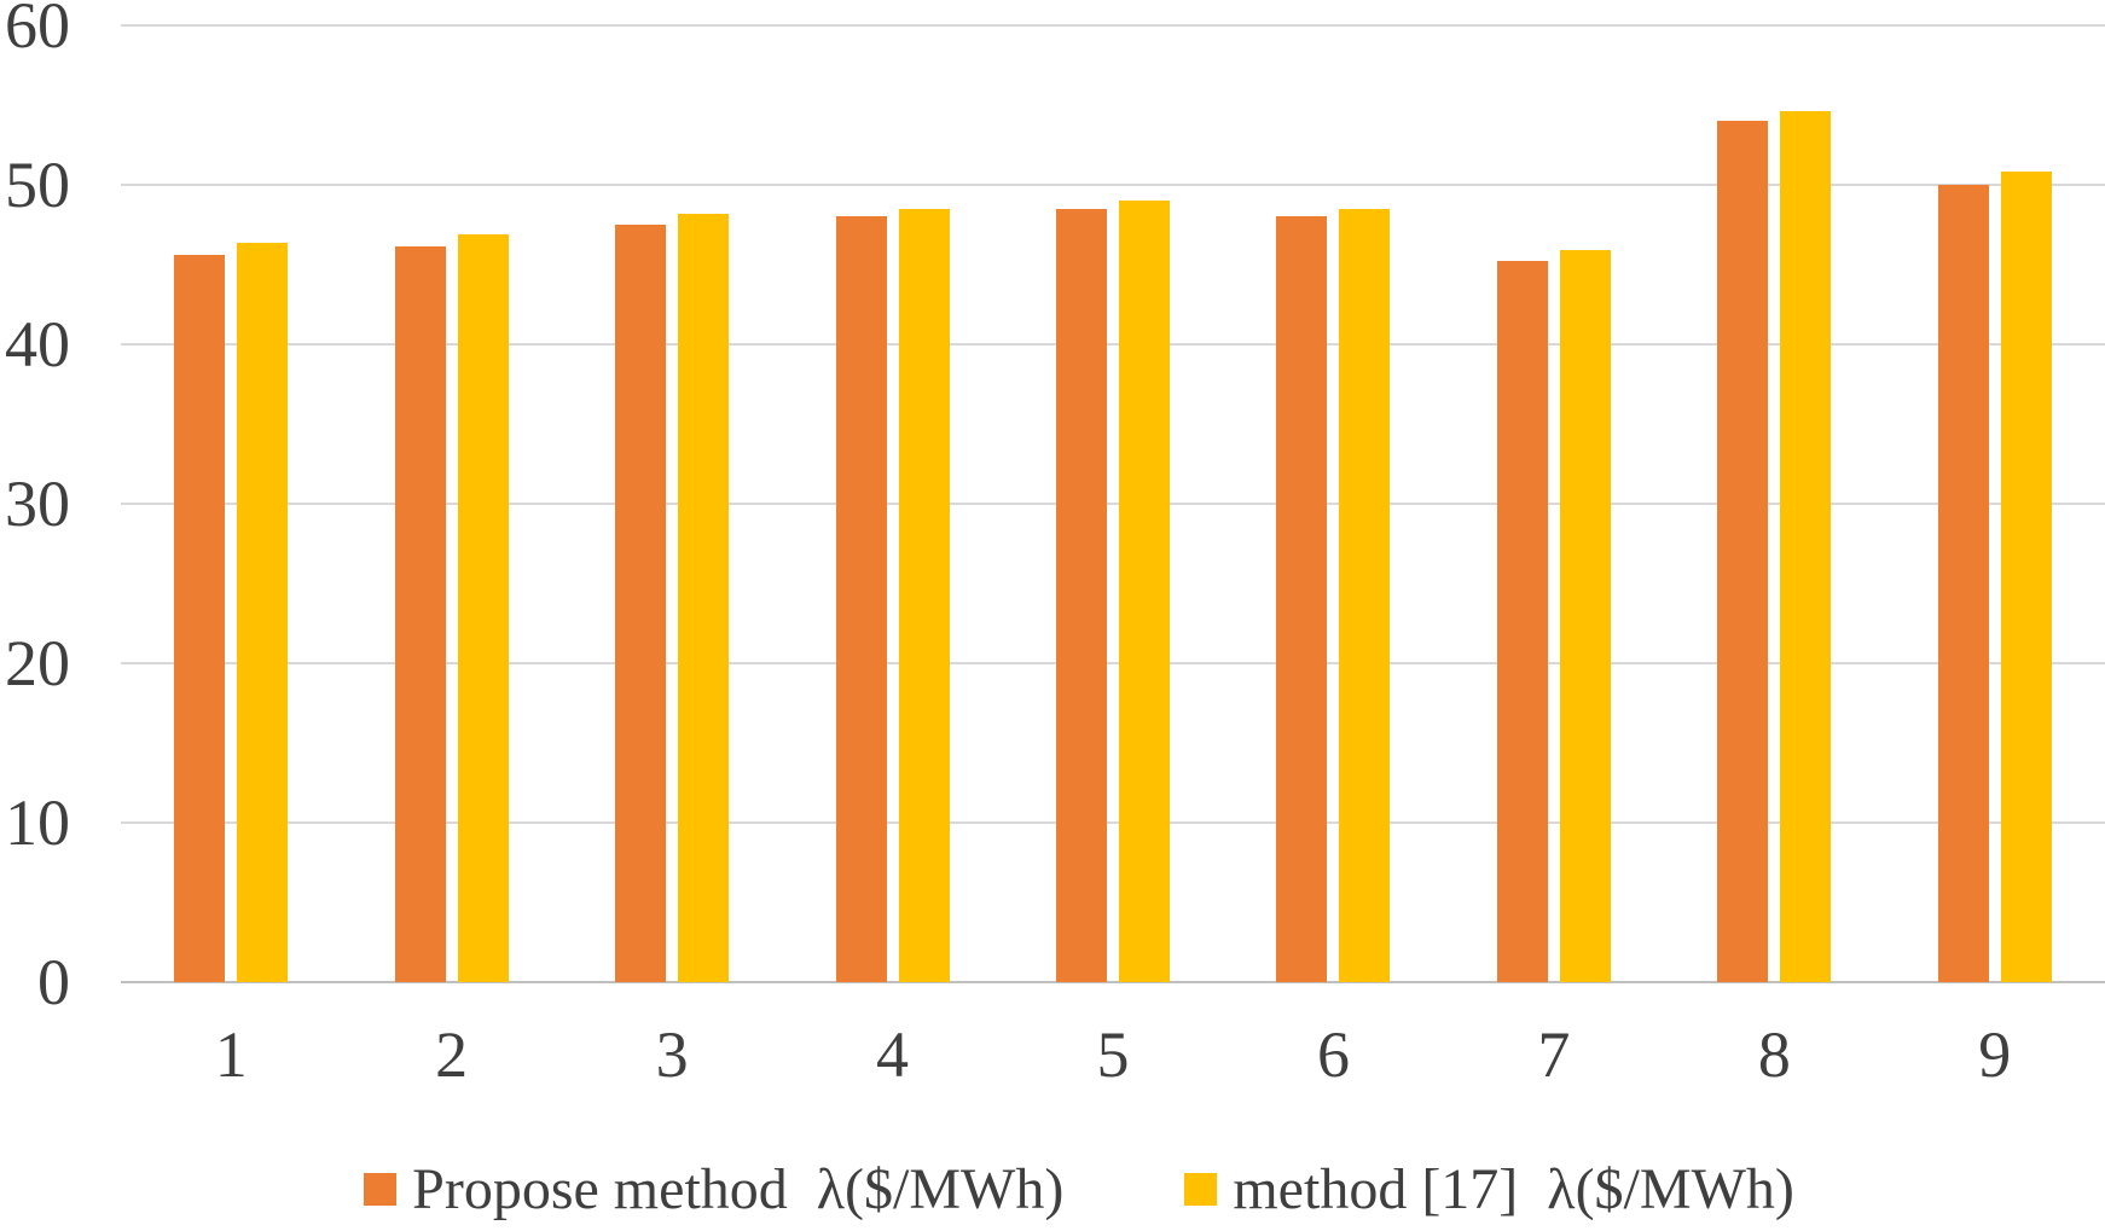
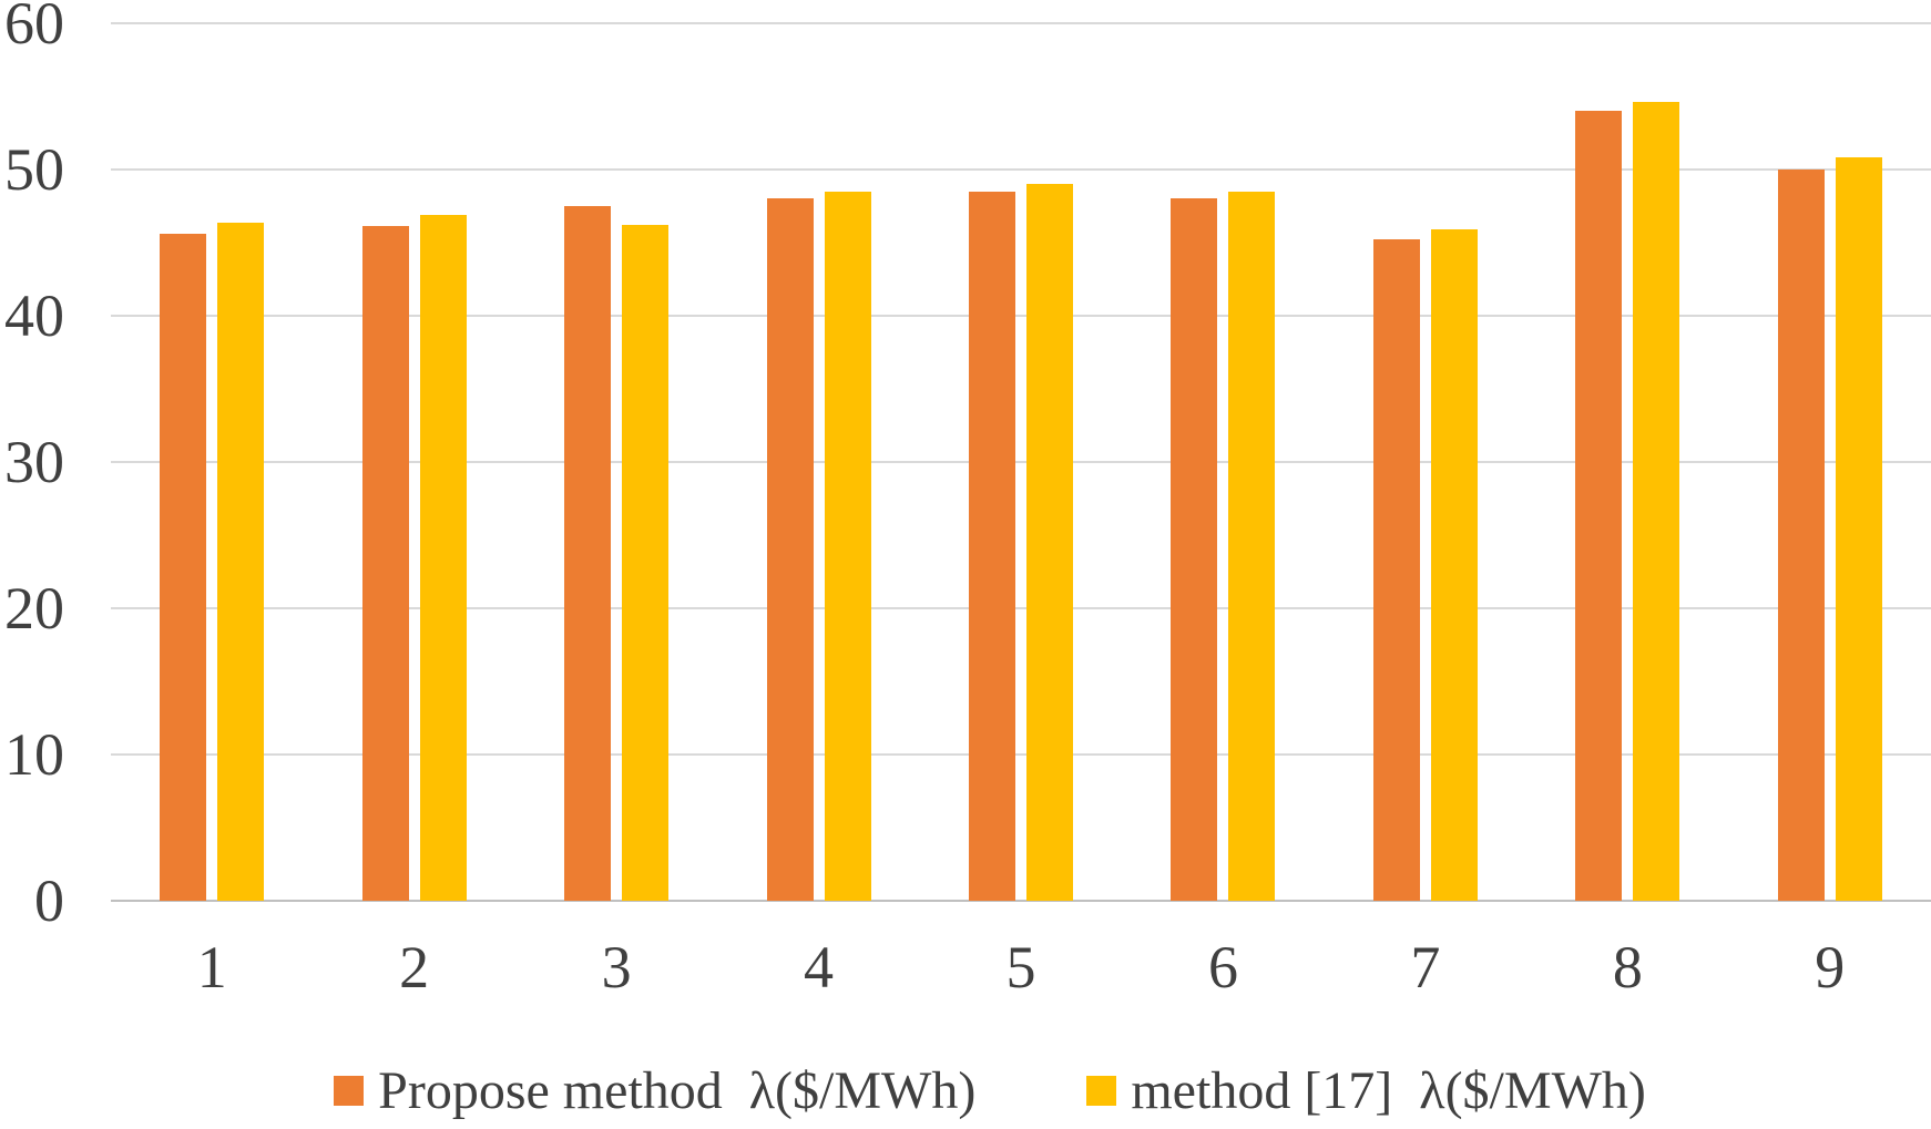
method [17] λ($/MWh)/3: 48.2 -> 46.2
